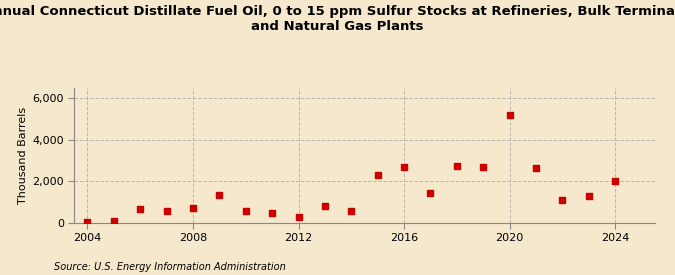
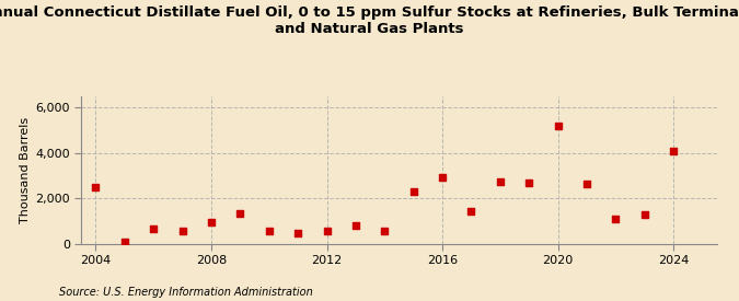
2004: 50 -> 2,500
2008: 700 -> 950
2012: 300 -> 550
2016: 2,700 -> 2,950
2024: 2,000 -> 4,100
